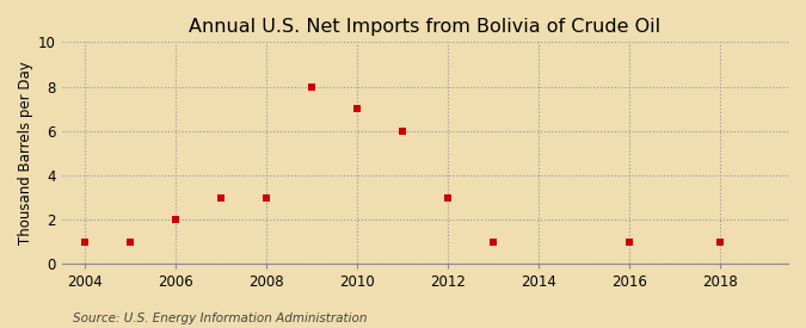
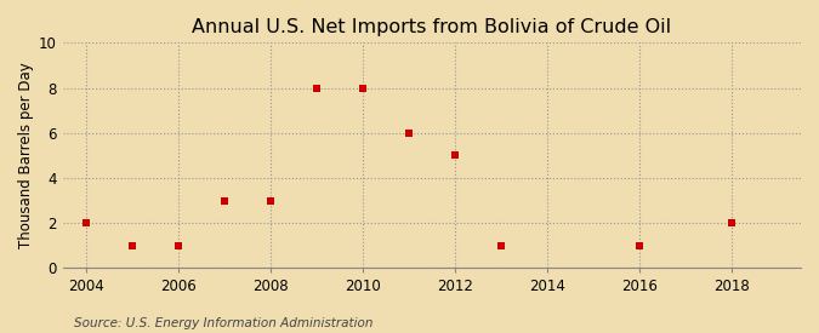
2004: 1 -> 2
2006: 2 -> 1
2010: 7 -> 8
2012: 3 -> 5
2018: 1 -> 2
